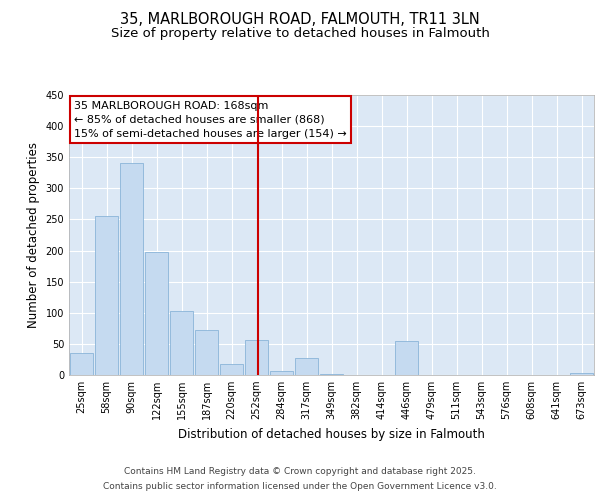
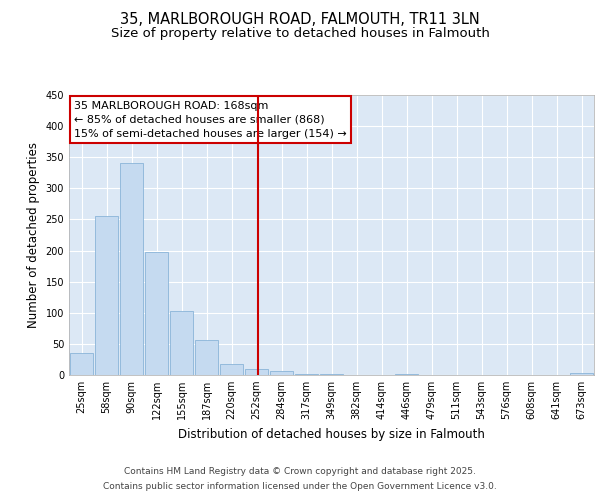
187sqm: 72 -> 57
252sqm: 56 -> 10
317sqm: 28 -> 2
446sqm: 54 -> 1
